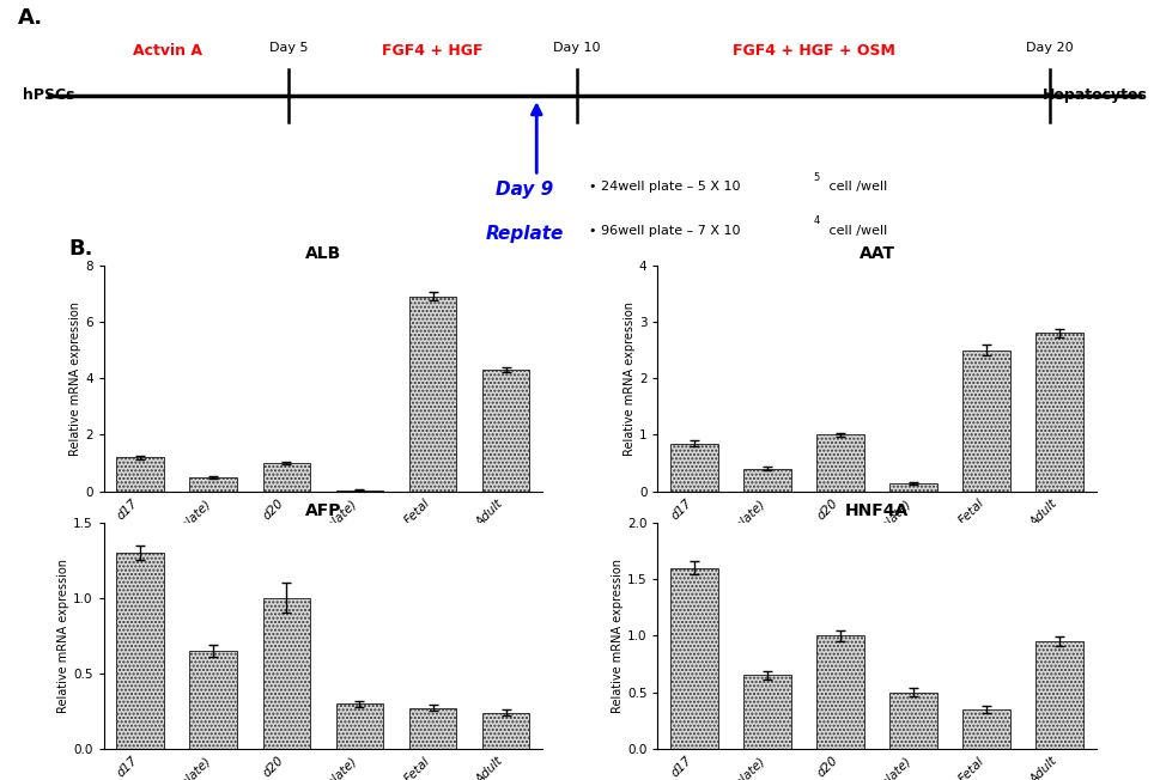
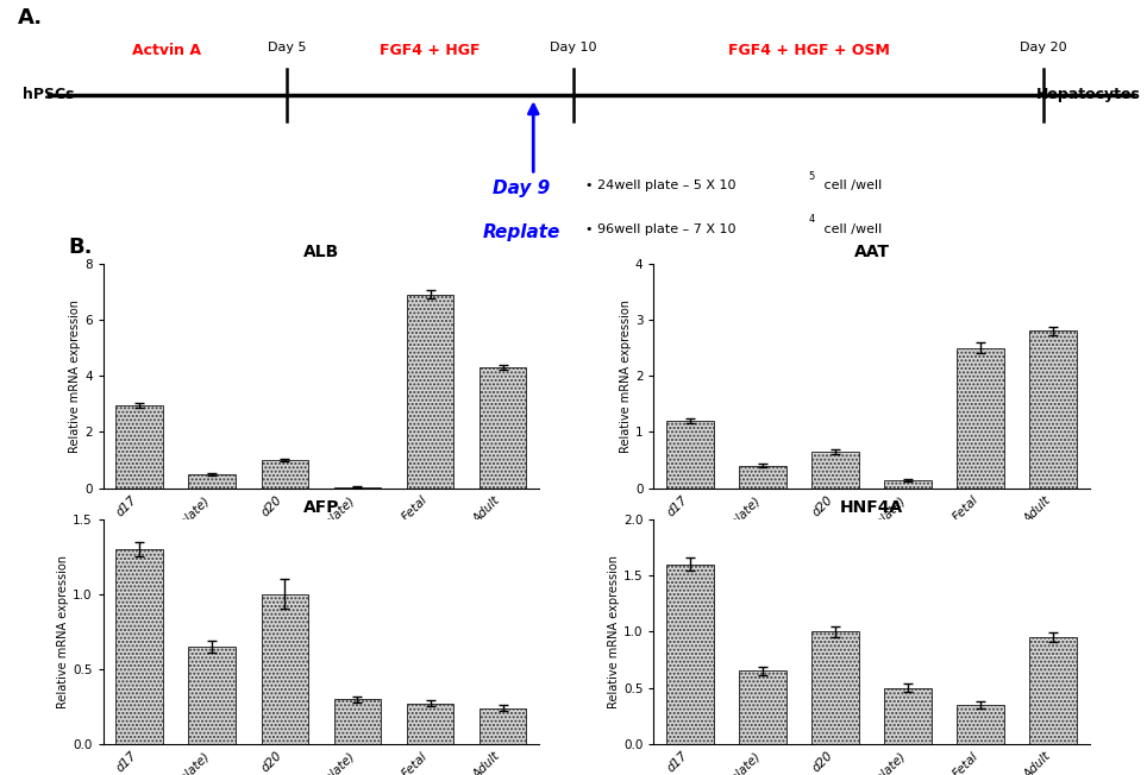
ALB/d17: 1.20 -> 2.95
AAT/d17: 0.85 -> 1.20
AAT/d20: 1.00 -> 0.65
